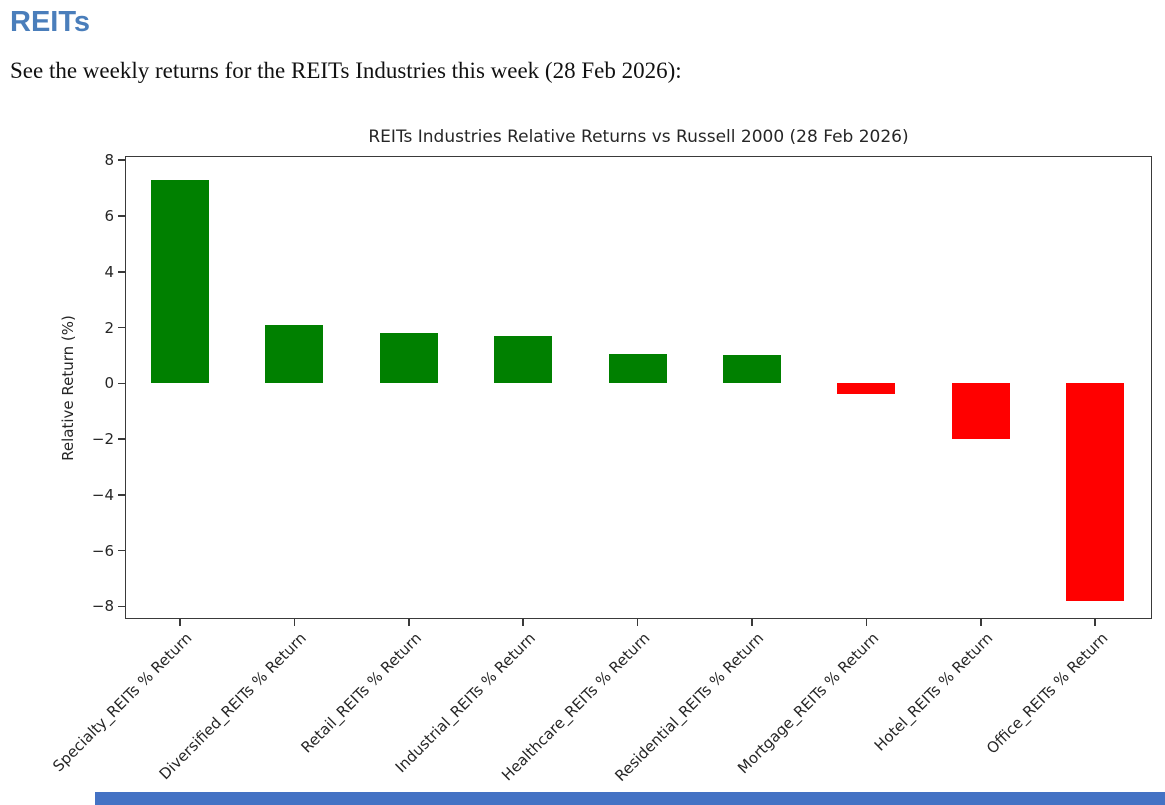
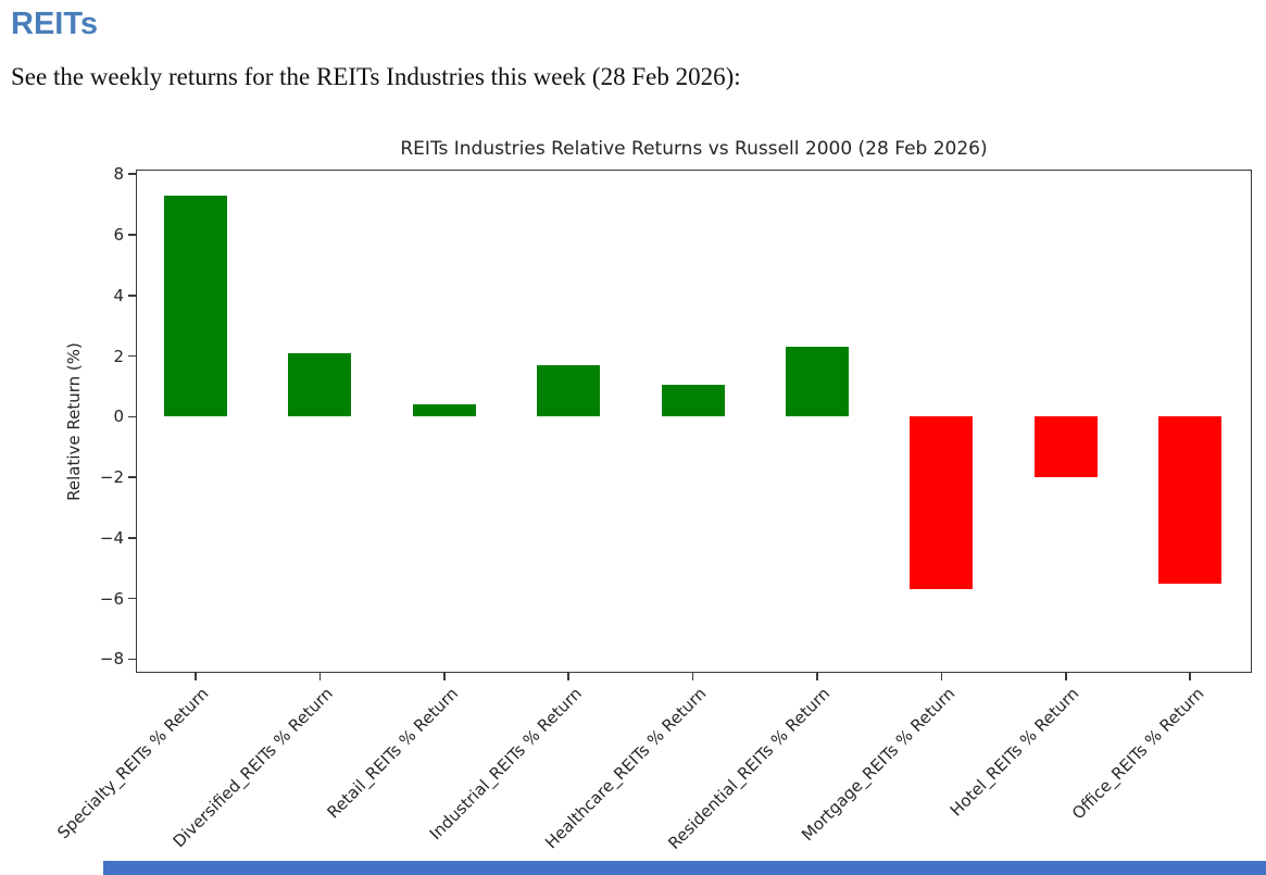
Retail_REITs % Return: 1.8 -> 0.4
Residential_REITs % Return: 1.0 -> 2.3
Mortgage_REITs % Return: -0.4 -> -5.7
Office_REITs % Return: -7.8 -> -5.5
